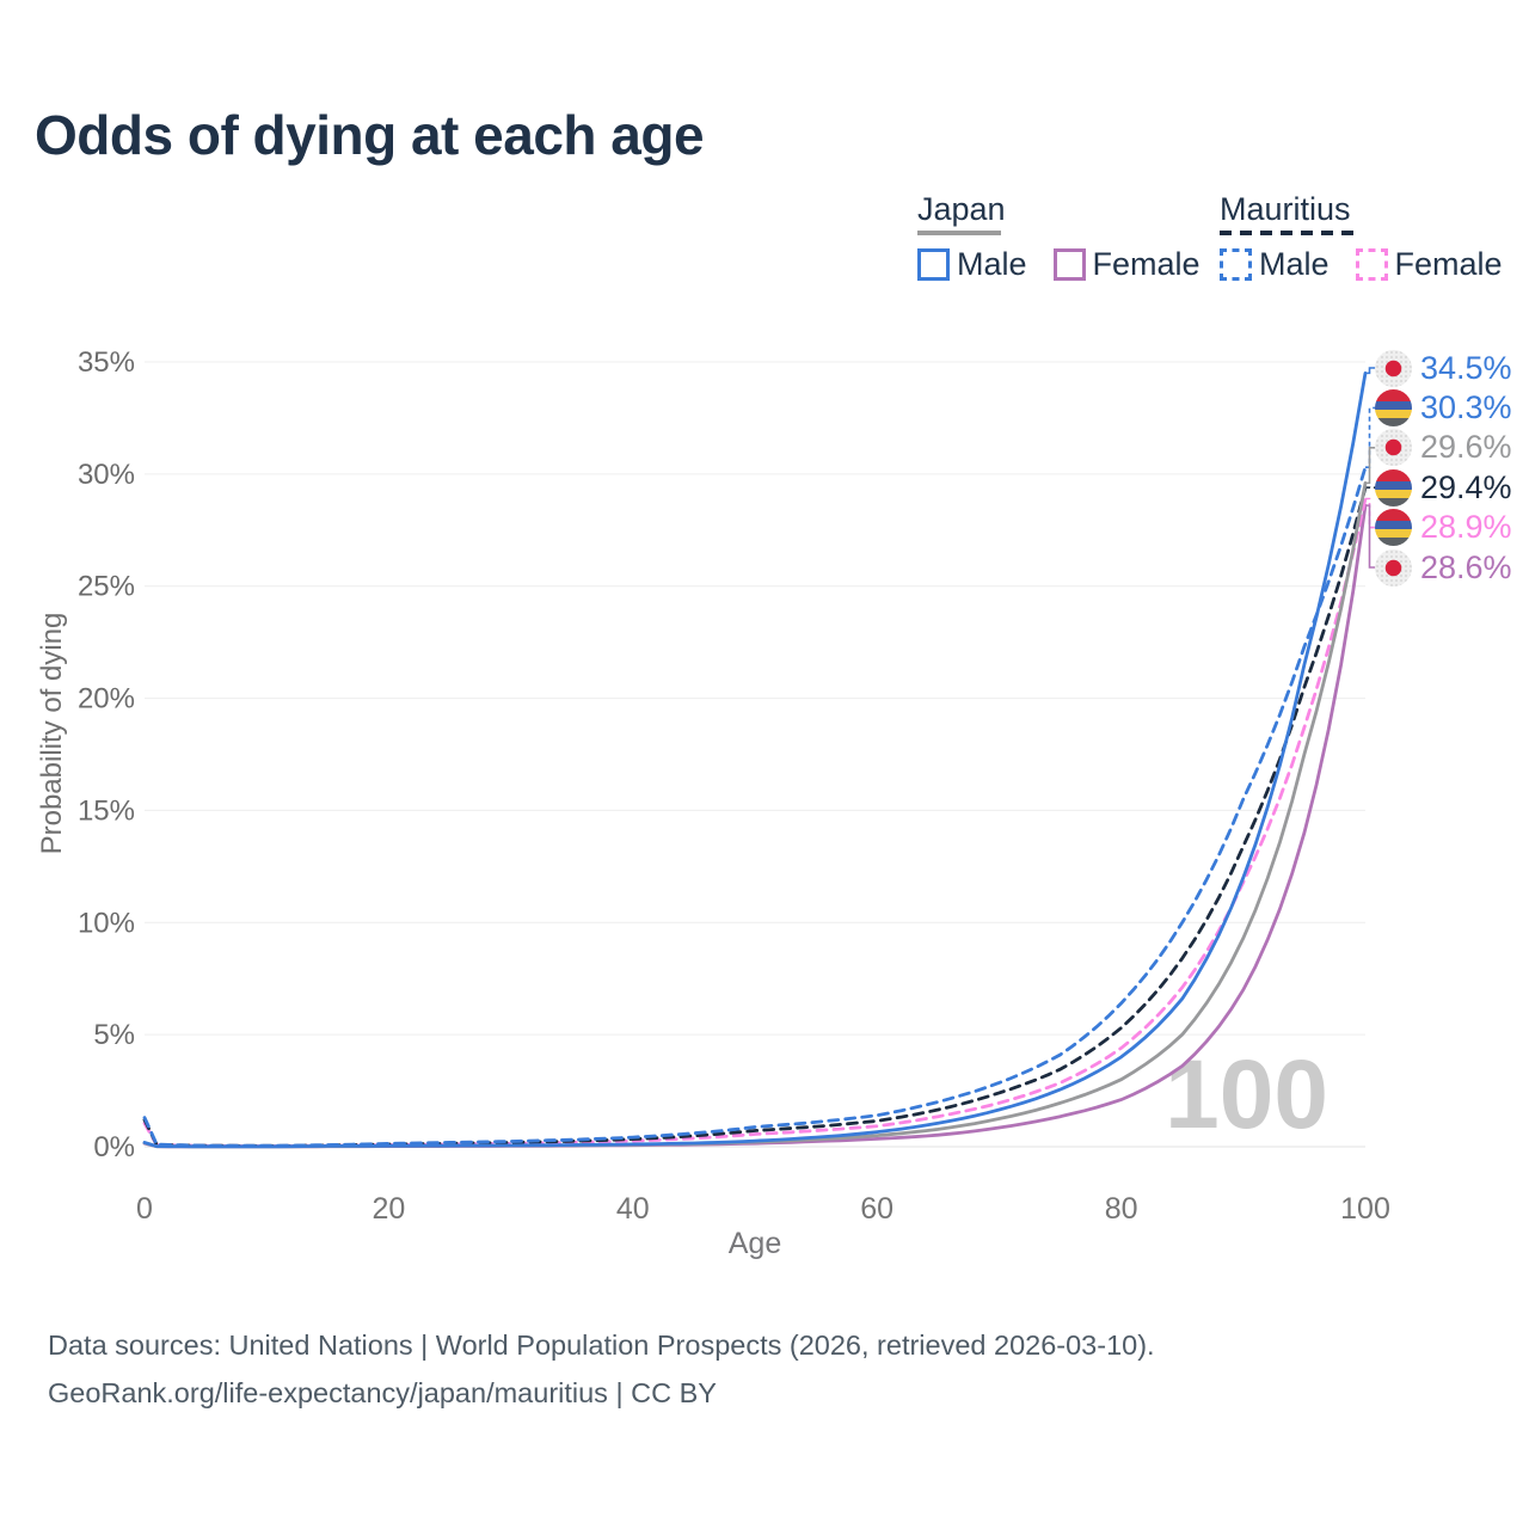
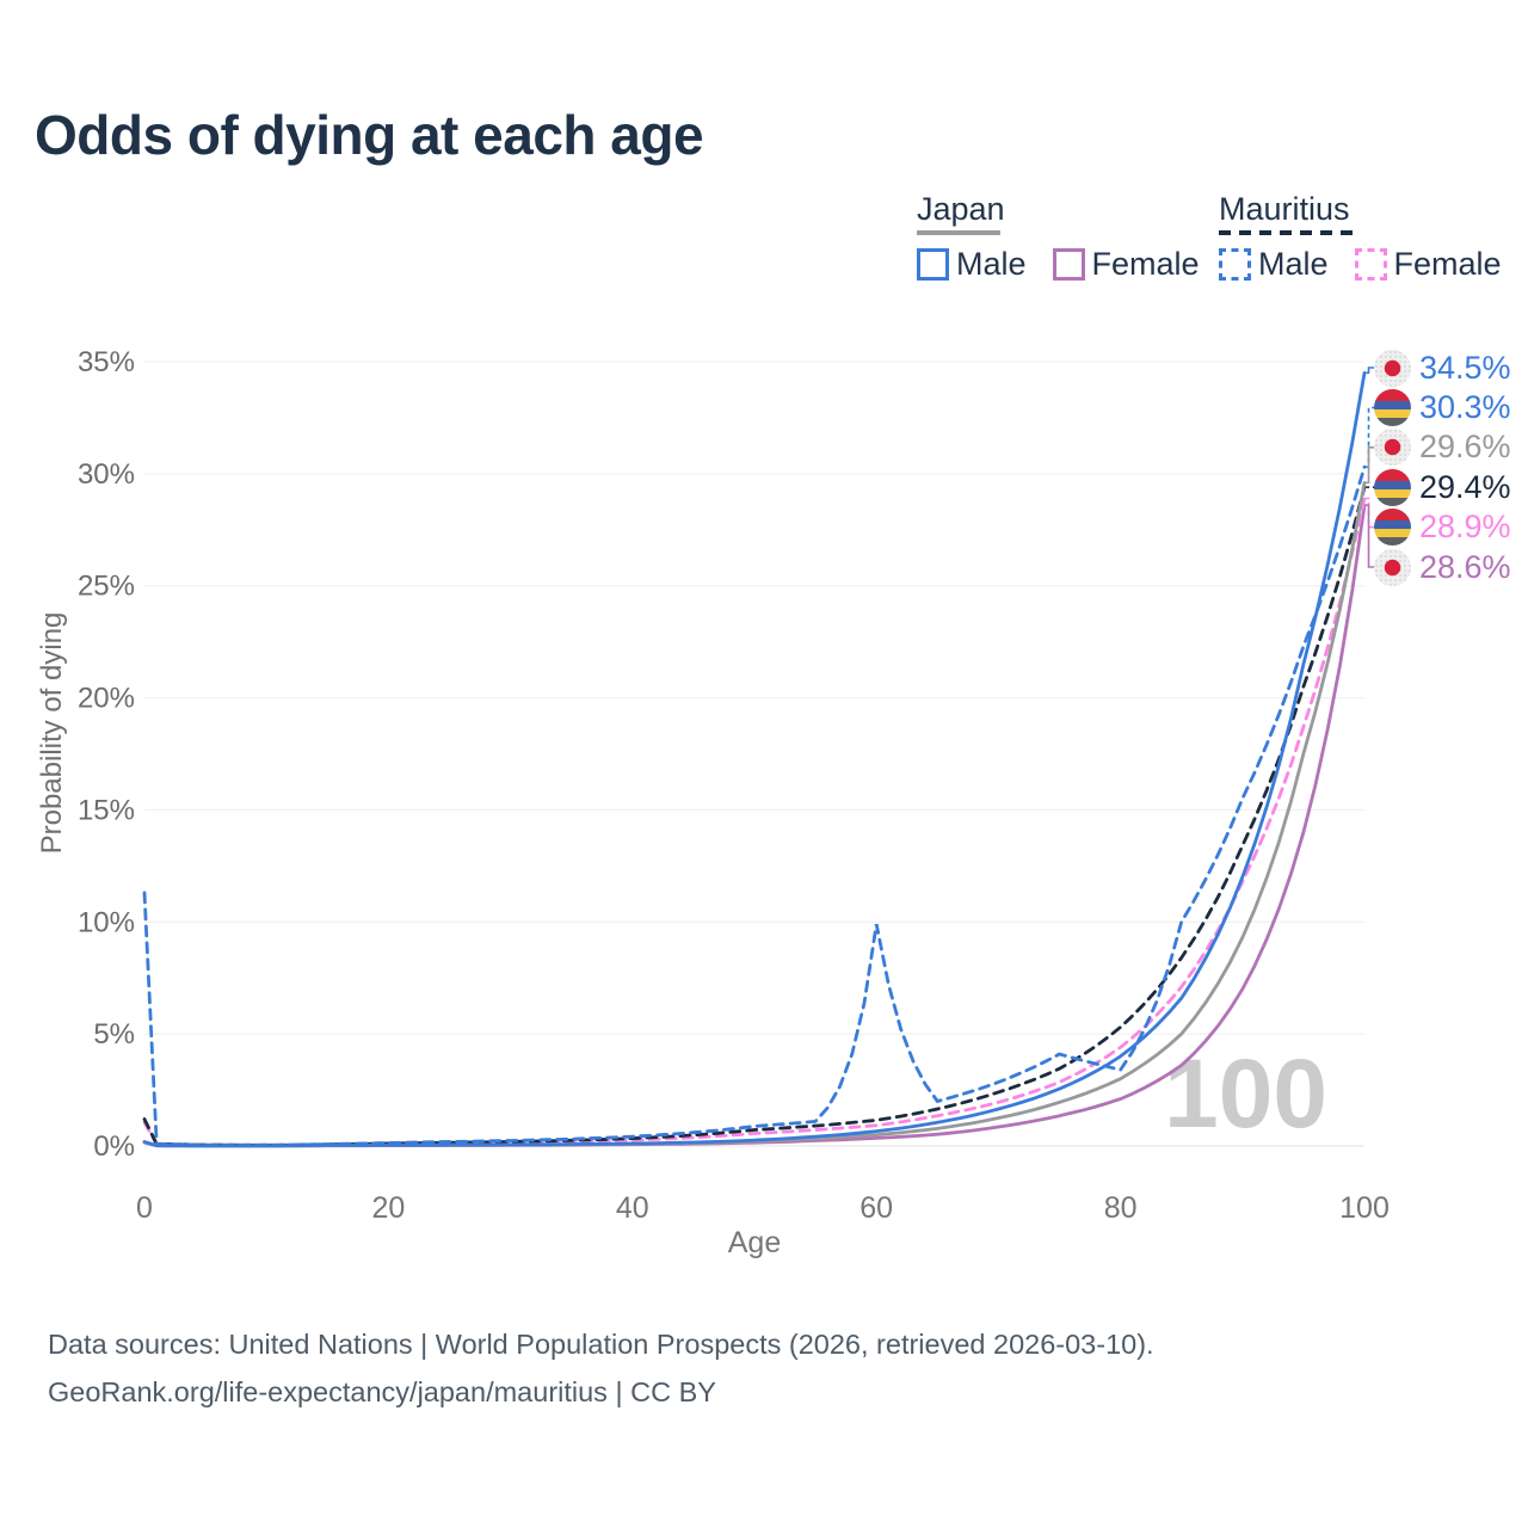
Mauritius Male/0: 1.3% -> 11.3%
Mauritius Male/60: 1.4% -> 9.9%
Mauritius Male/80: 6.4% -> 3.4%
